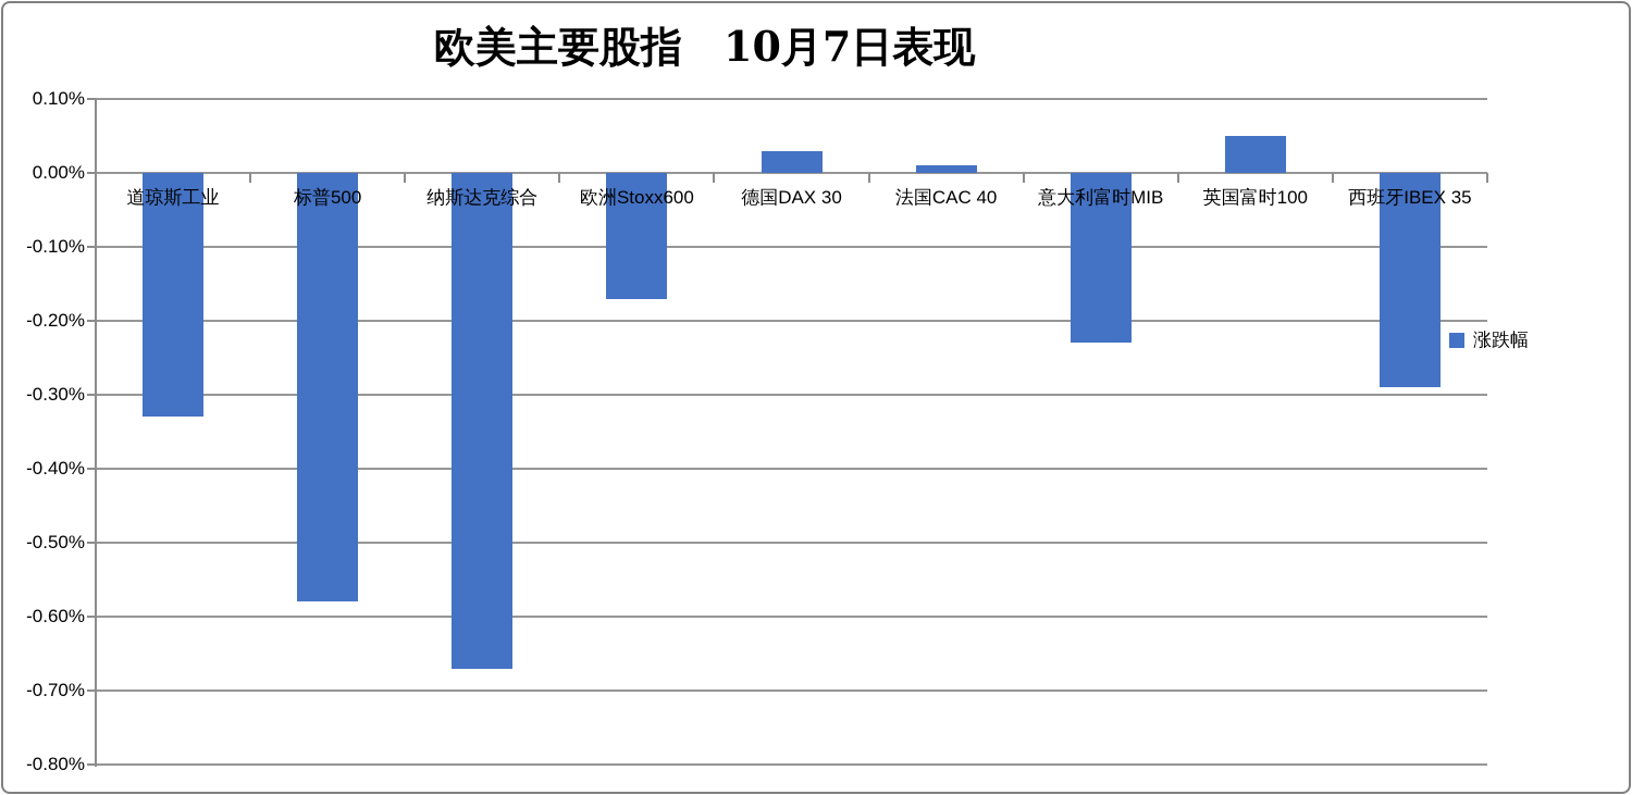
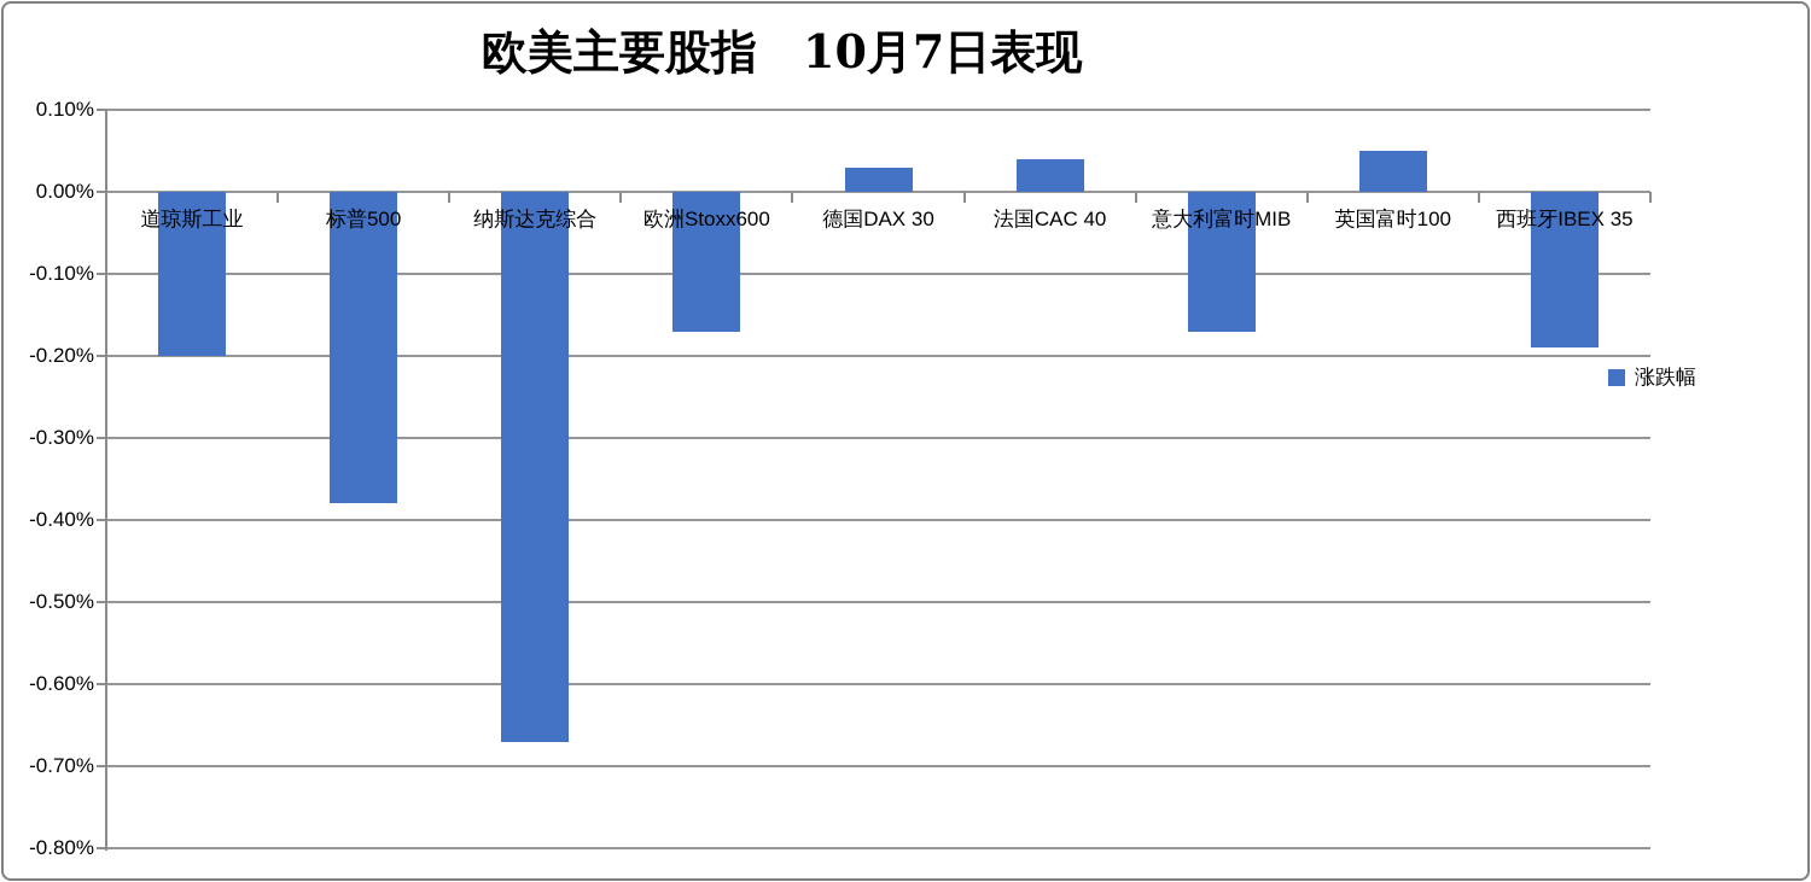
道琼斯工业: -0.33% -> -0.20%
标普500: -0.58% -> -0.38%
法国CAC 40: 0.01% -> 0.04%
意大利富时MIB: -0.23% -> -0.17%
西班牙IBEX 35: -0.29% -> -0.19%
